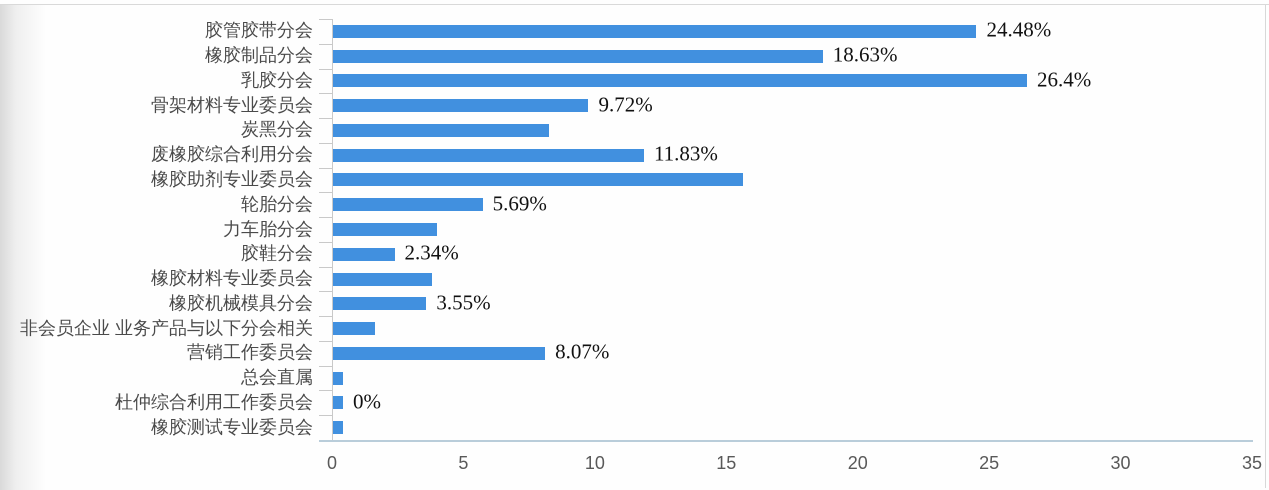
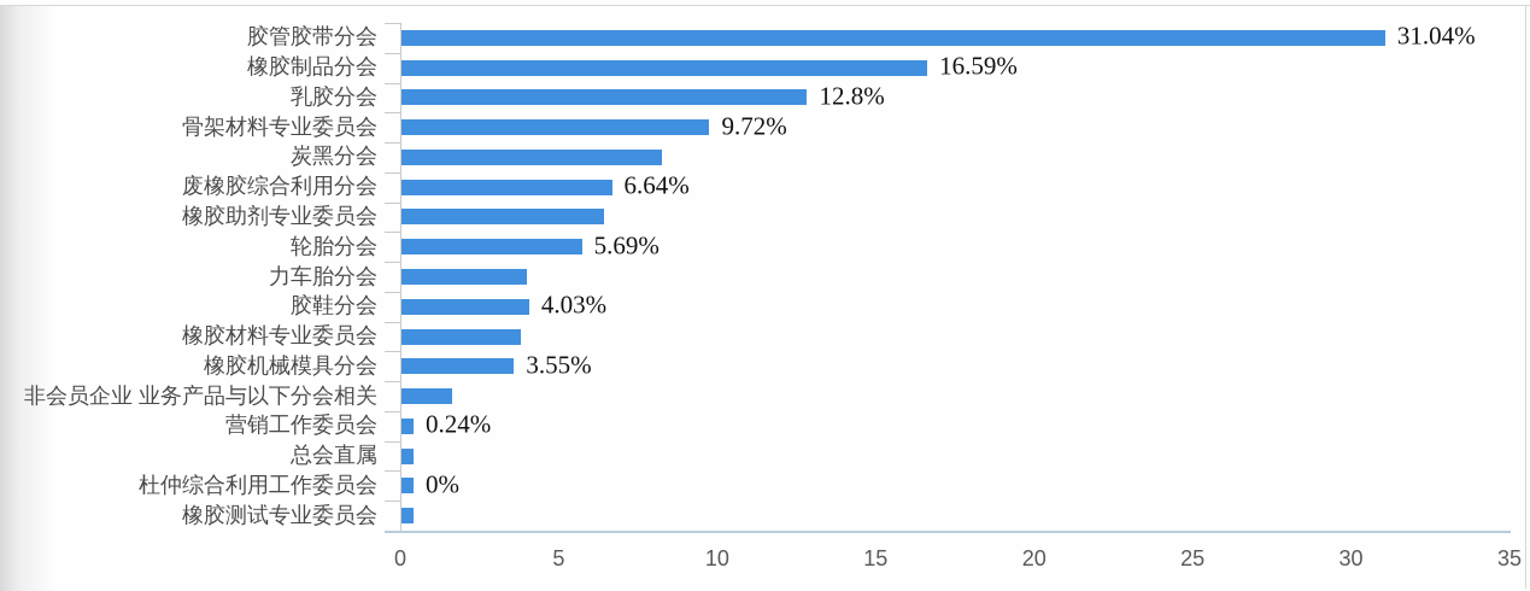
胶管胶带分会: 24.48% -> 31.04%
橡胶制品分会: 18.63% -> 16.59%
乳胶分会: 26.4% -> 12.8%
废橡胶综合利用分会: 11.83% -> 6.64%
橡胶助剂专业委员会: 15.6 -> 6.4
胶鞋分会: 2.34% -> 4.03%
营销工作委员会: 8.07% -> 0.24%
